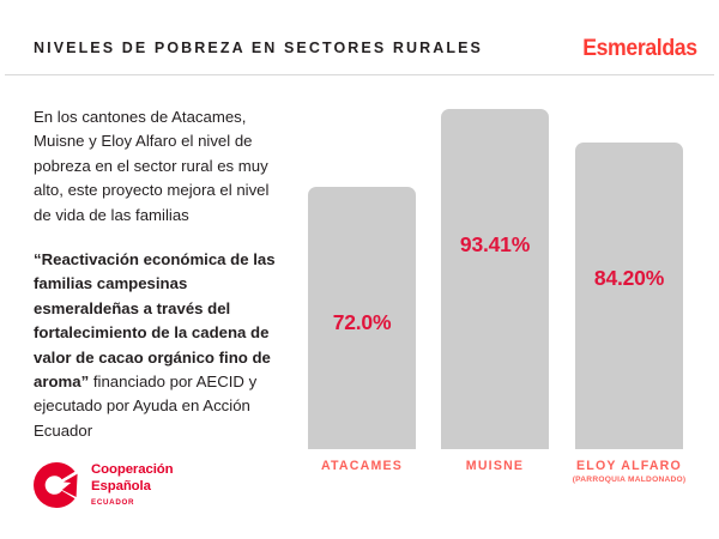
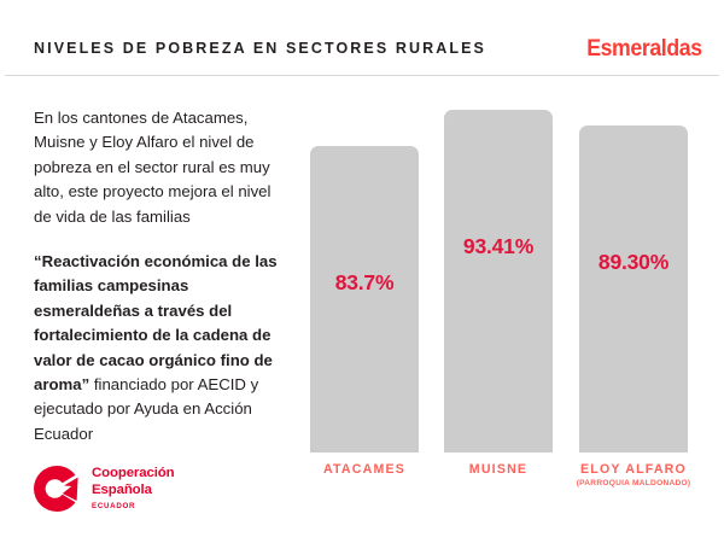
ATACAMES: 72.0% -> 83.7%
ELOY ALFARO: 84.20% -> 89.30%
